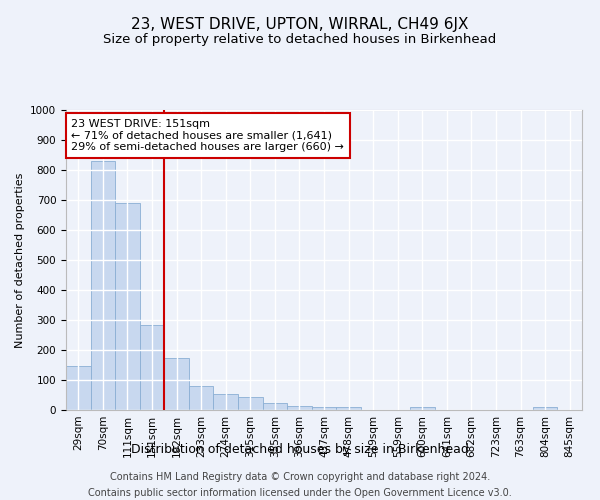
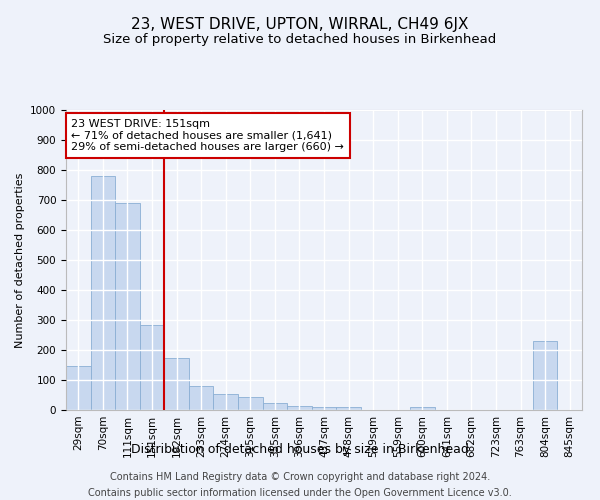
70sqm: 830 -> 780
804sqm: 11 -> 230
